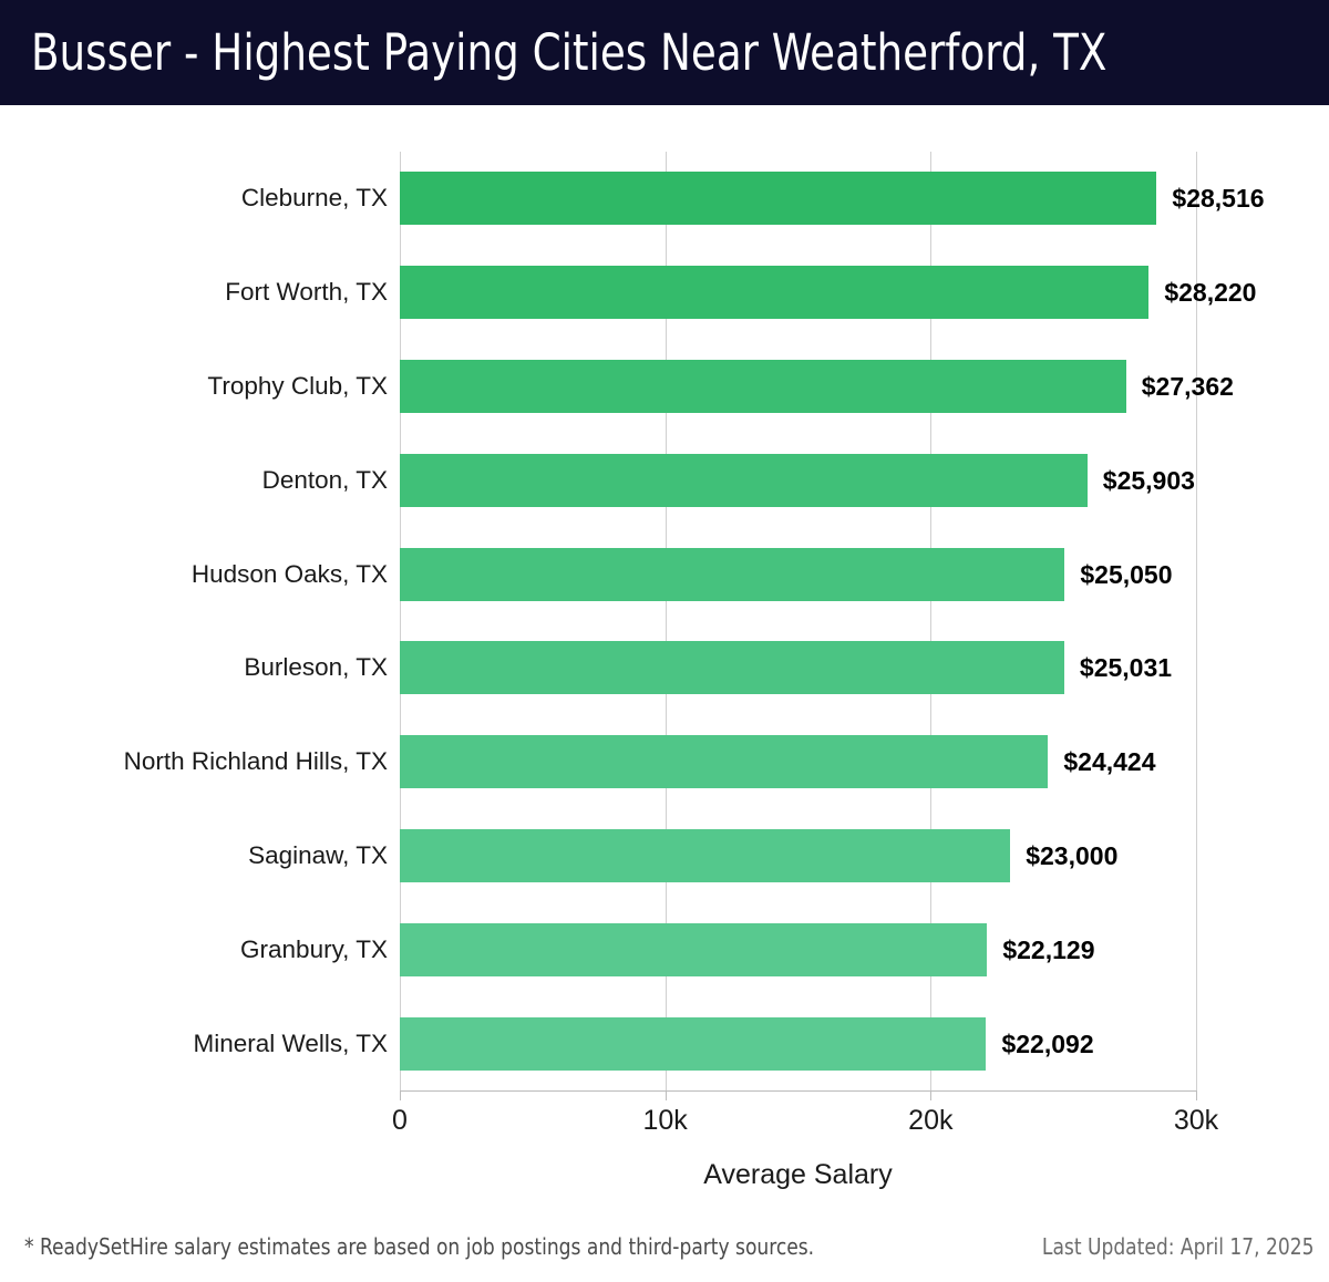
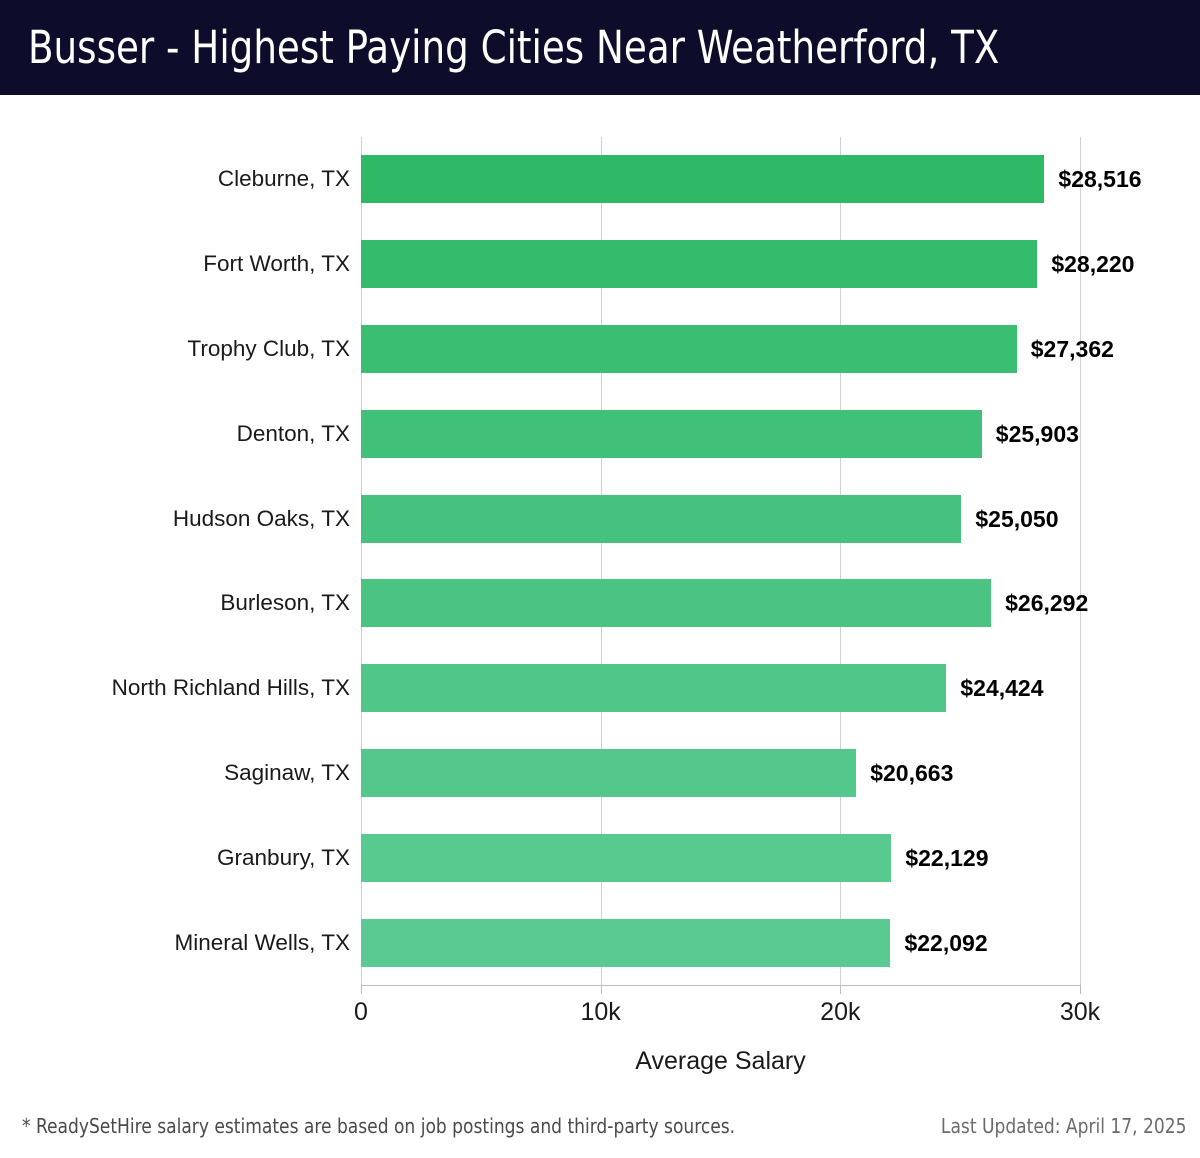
Burleson, TX: $25,031 -> $26,292
Saginaw, TX: $23,000 -> $20,663
